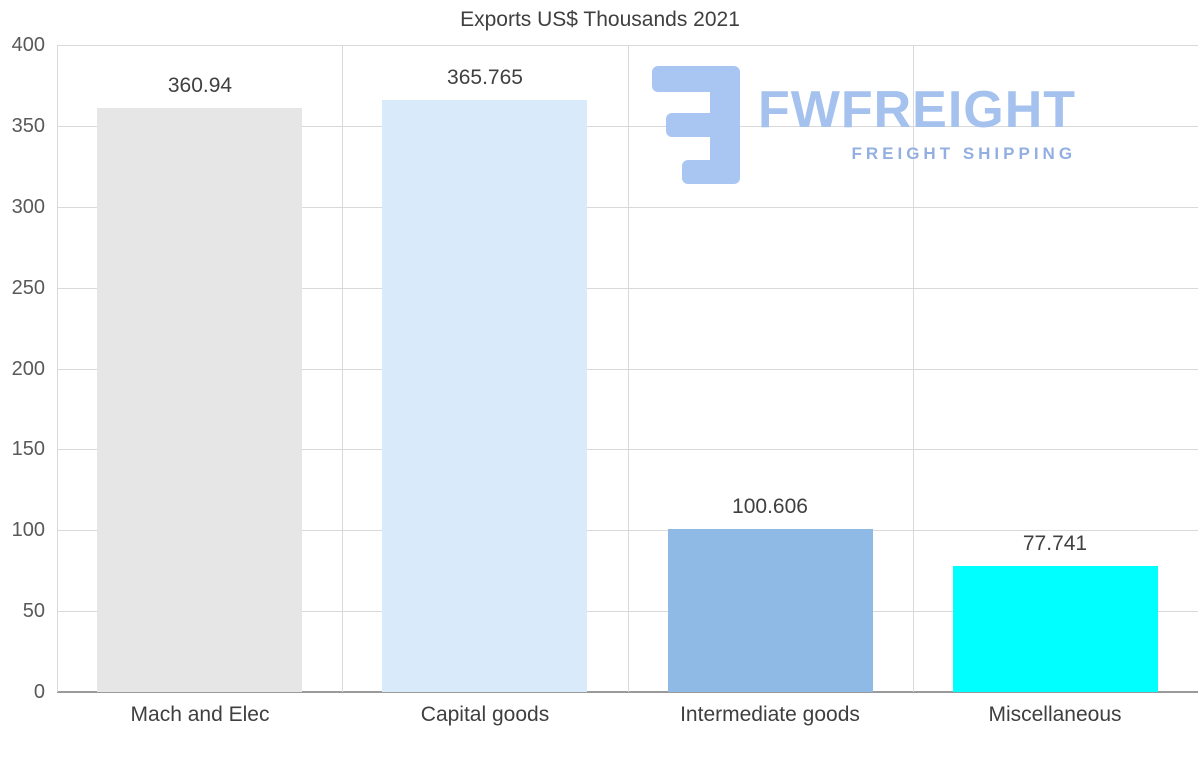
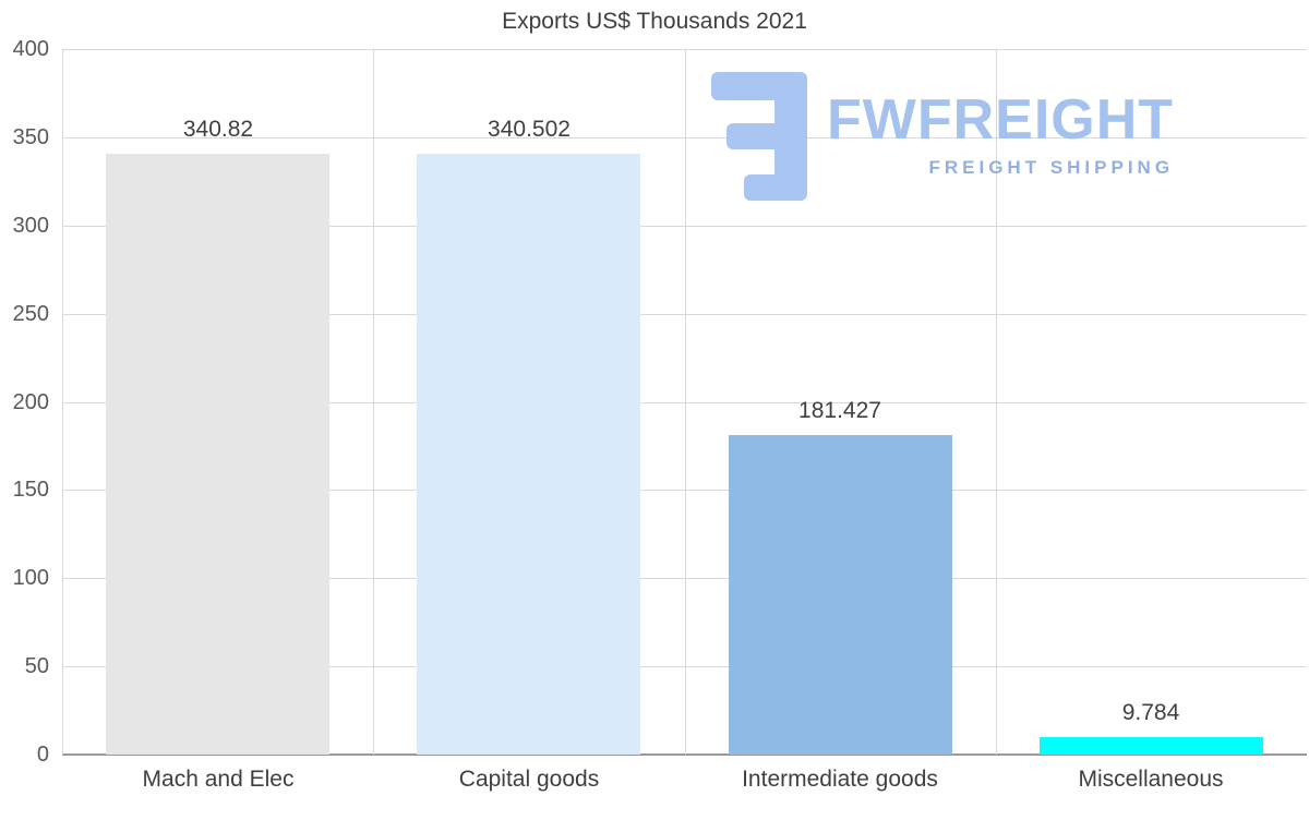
Mach and Elec: 360.94 -> 340.82
Capital goods: 365.765 -> 340.502
Intermediate goods: 100.606 -> 181.427
Miscellaneous: 77.741 -> 9.784
